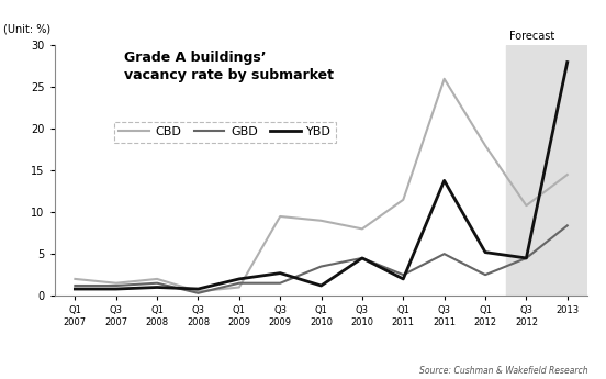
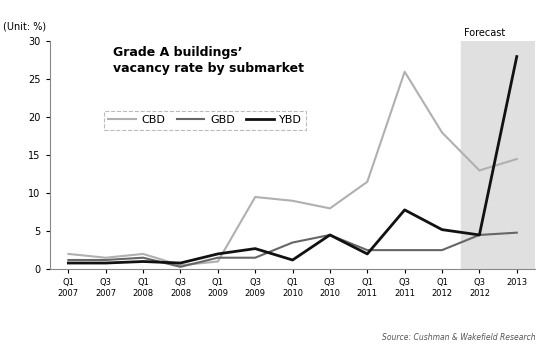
GBD/Q3 2011: 5.0 -> 2.5
YBD/Q3 2011: 13.8 -> 7.8
CBD/Q3 2012: 10.8 -> 13.0
GBD/2013: 8.4 -> 4.8
